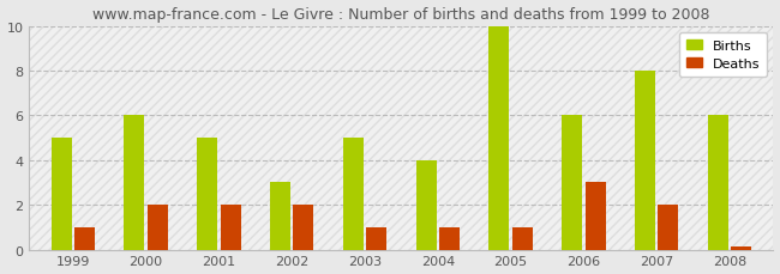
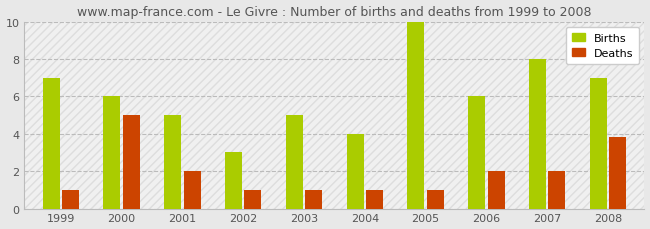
Births/1999: 5 -> 7
Deaths/2000: 2.0 -> 5.0
Deaths/2002: 2.0 -> 1.0
Deaths/2006: 3.0 -> 2.0
Births/2008: 6 -> 7
Deaths/2008: 0.1 -> 3.8
